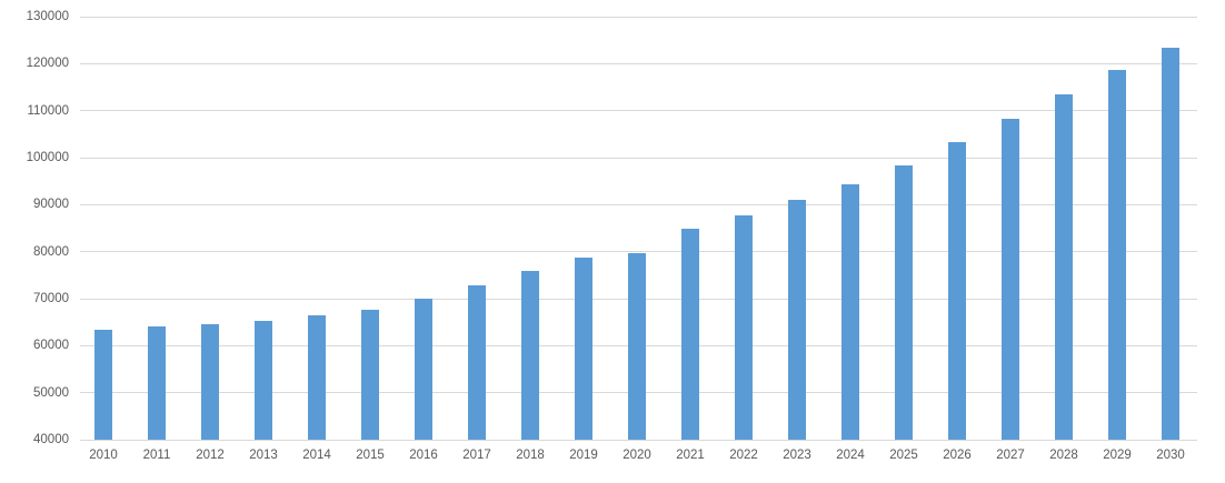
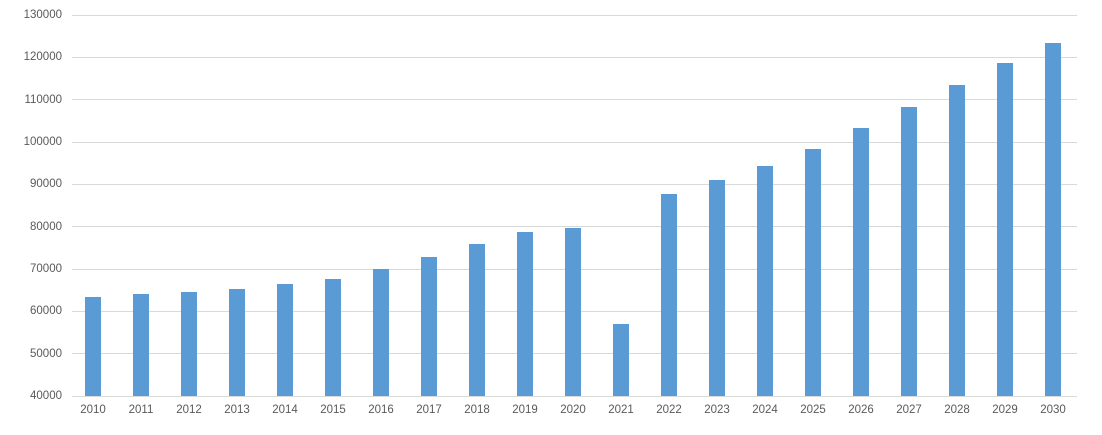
2021: 85000 -> 57000
